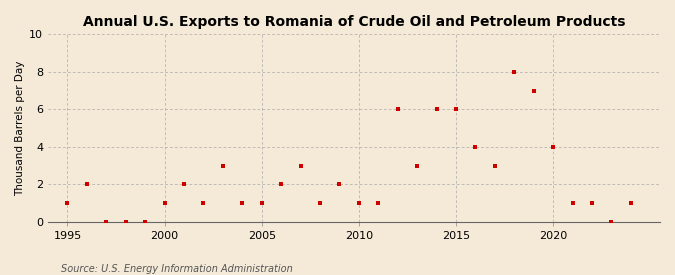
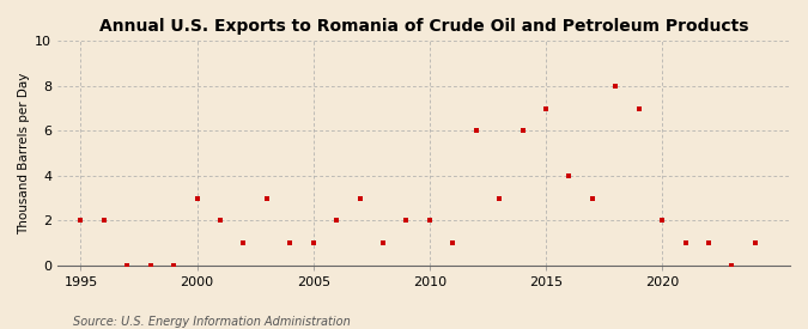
1995: 1 -> 2
2000: 1 -> 3
2010: 1 -> 2
2015: 6 -> 7
2020: 4 -> 2
